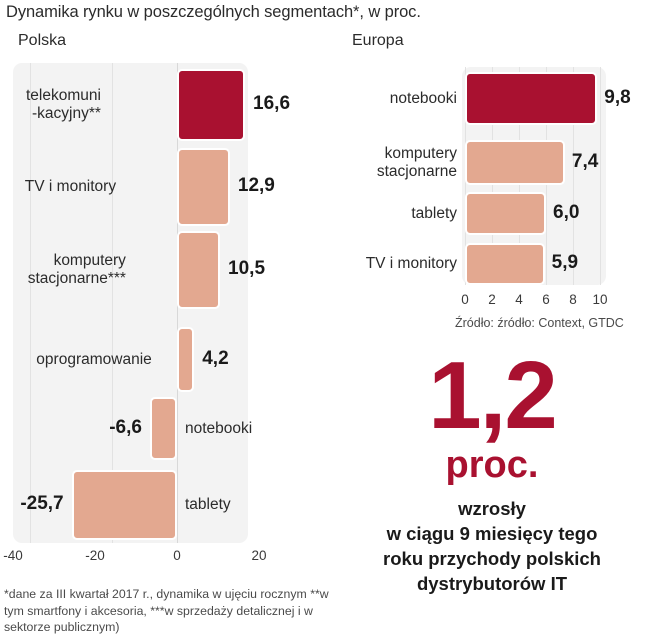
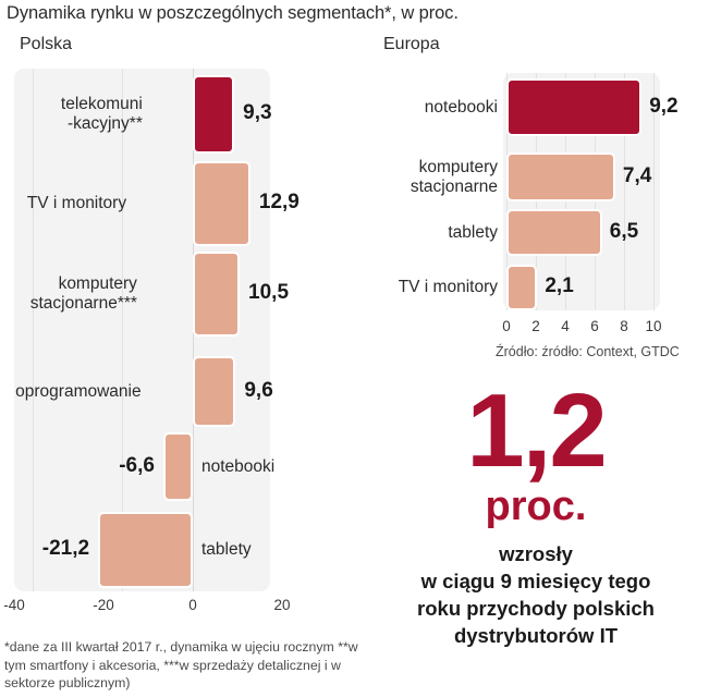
Polska/telekomuni -kacyjny**: 16,6 -> 9,3
Polska/oprogramowanie: 4,2 -> 9,6
Polska/tablety: -25,7 -> -21,2
Europa/notebooki: 9,8 -> 9,2
Europa/tablety: 6,0 -> 6,5
Europa/TV i monitory: 5,9 -> 2,1
